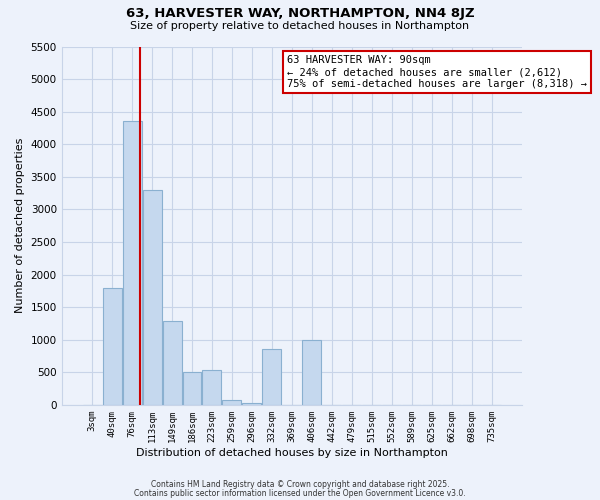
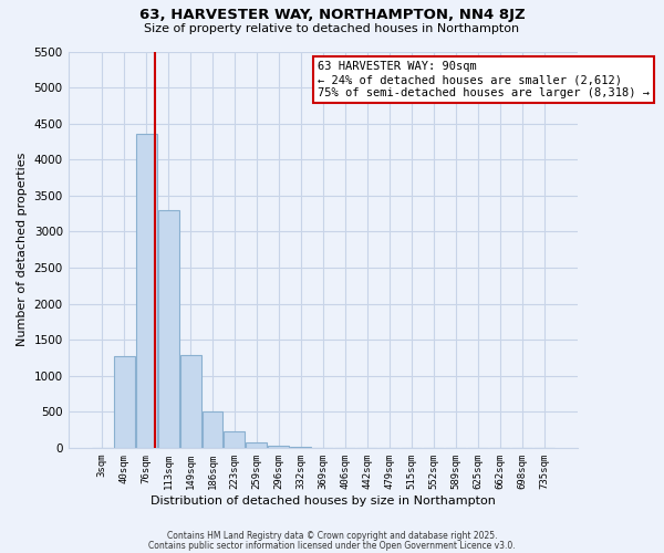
40sqm: 1800 -> 1270
223sqm: 540 -> 230
332sqm: 860 -> 10
406sqm: 1000 -> 0
